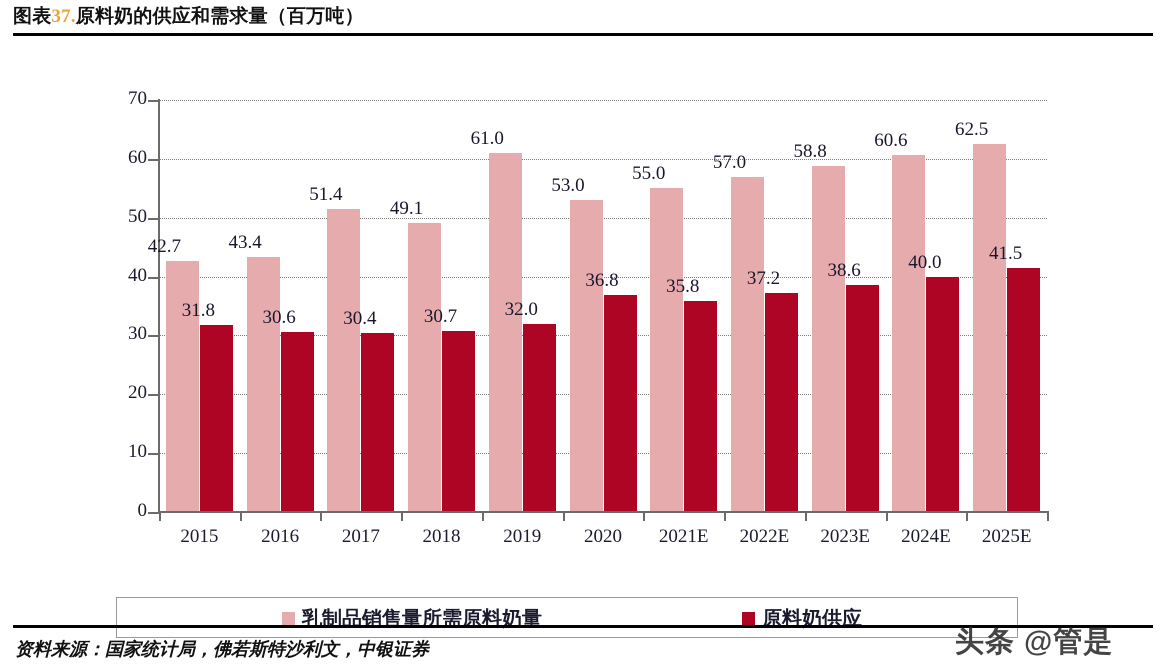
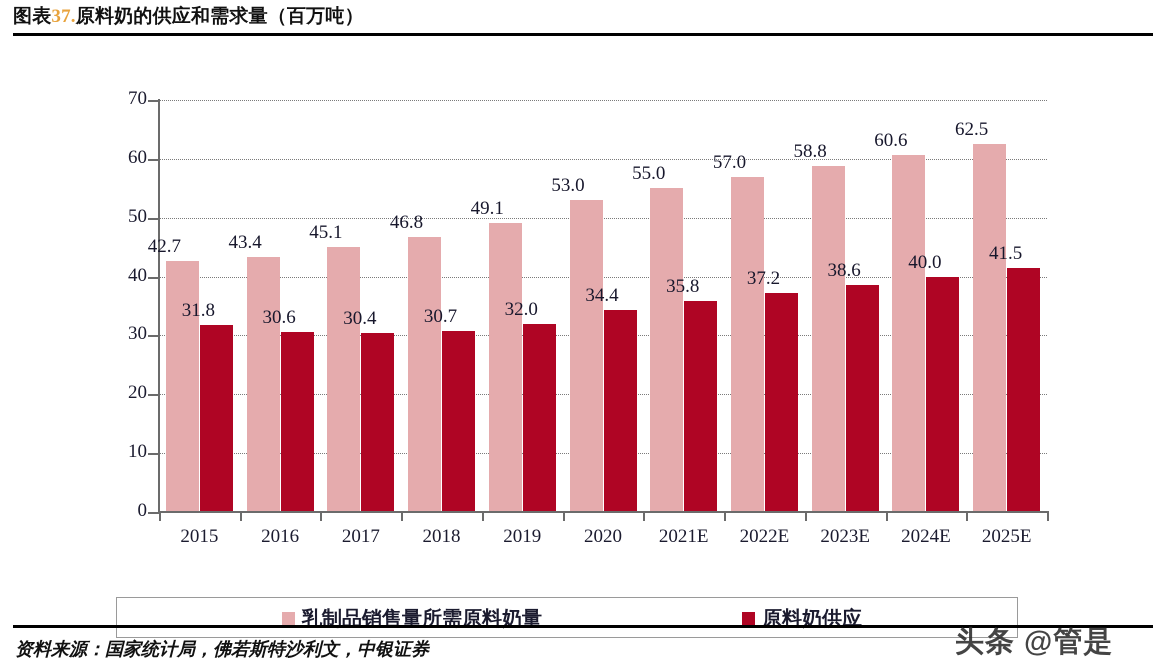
乳制品销售量所需原料奶量/2017: 51.4 -> 45.1
乳制品销售量所需原料奶量/2018: 49.1 -> 46.8
乳制品销售量所需原料奶量/2019: 61.0 -> 49.1
原料奶供应/2020: 36.8 -> 34.4
